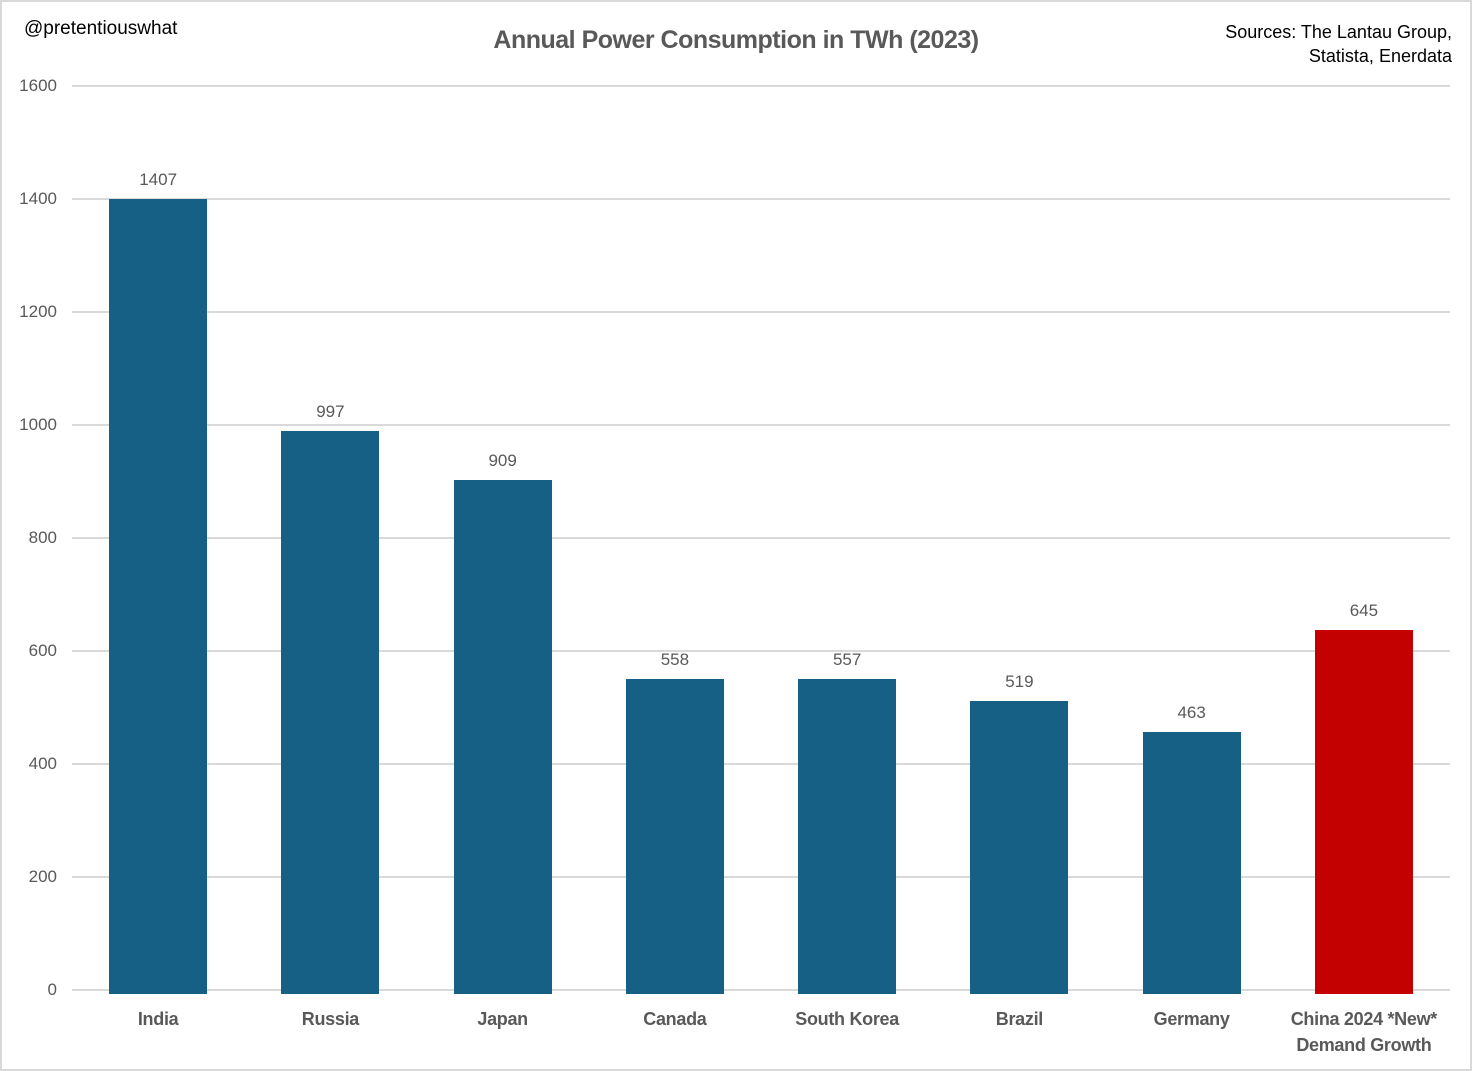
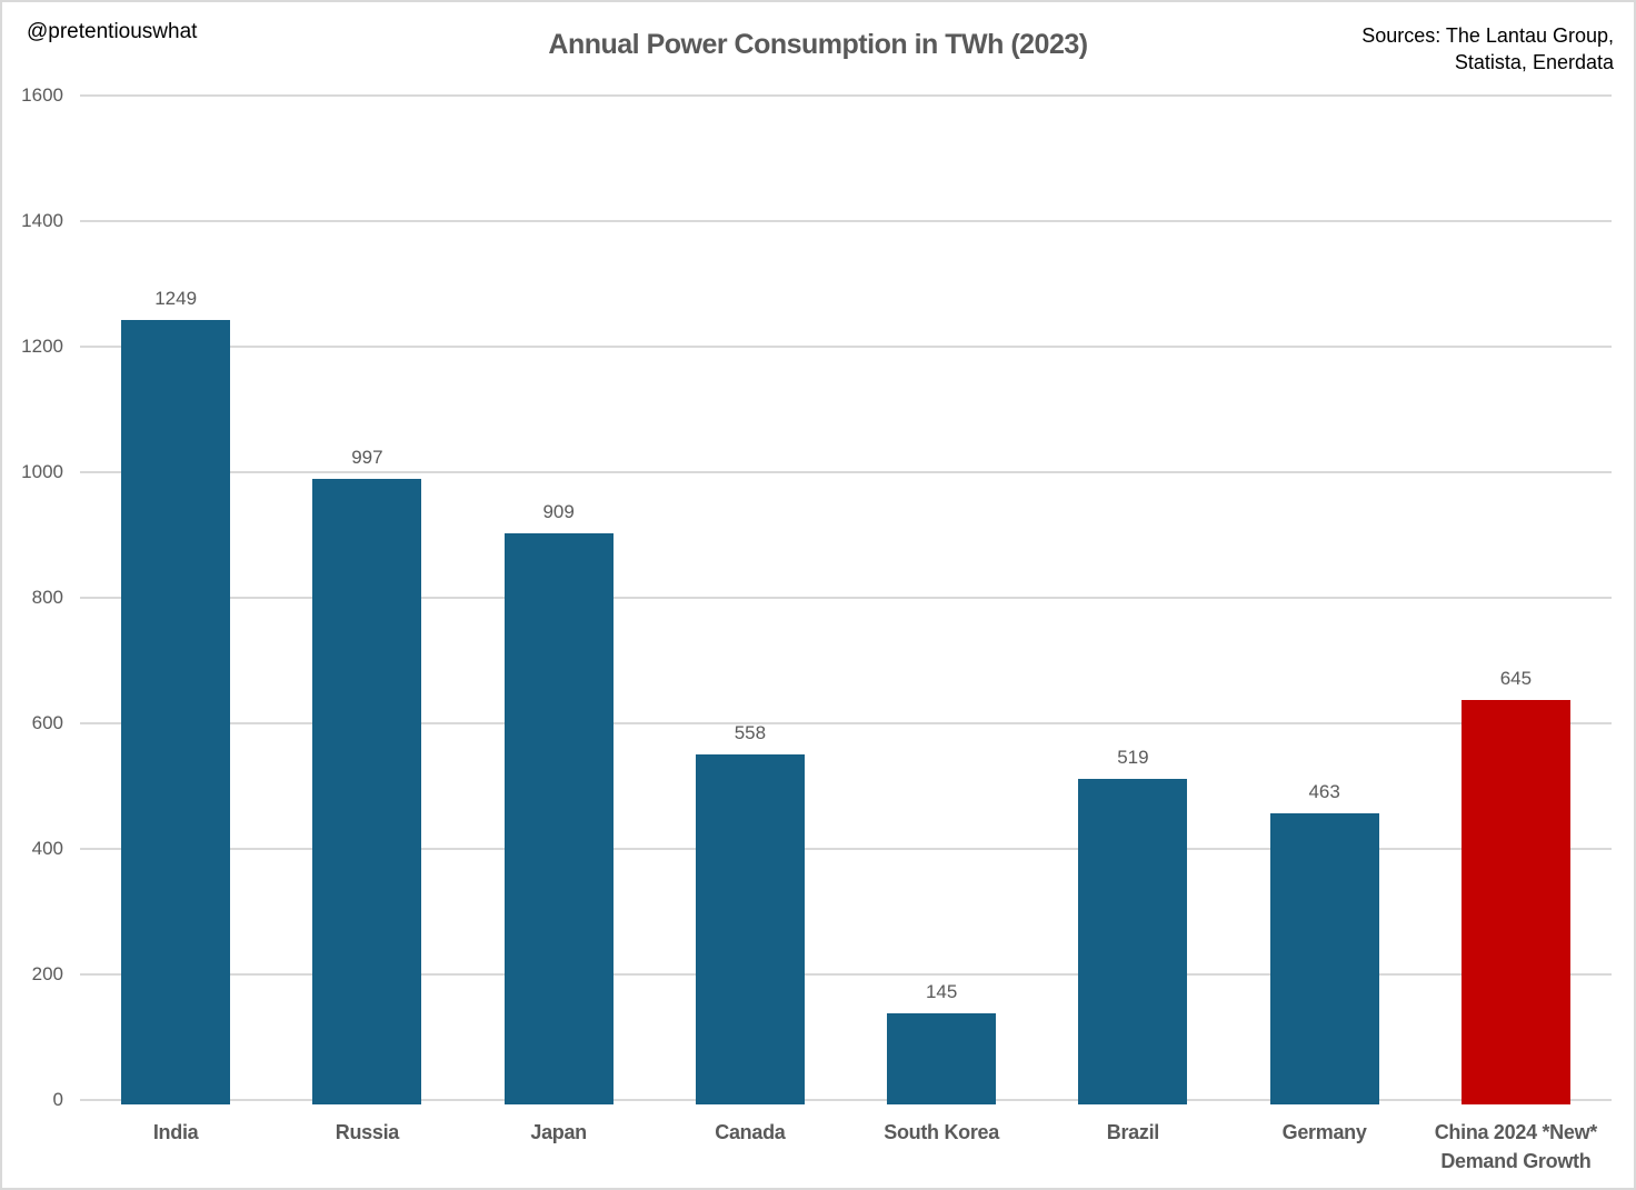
India: 1407 -> 1249
South Korea: 557 -> 145
